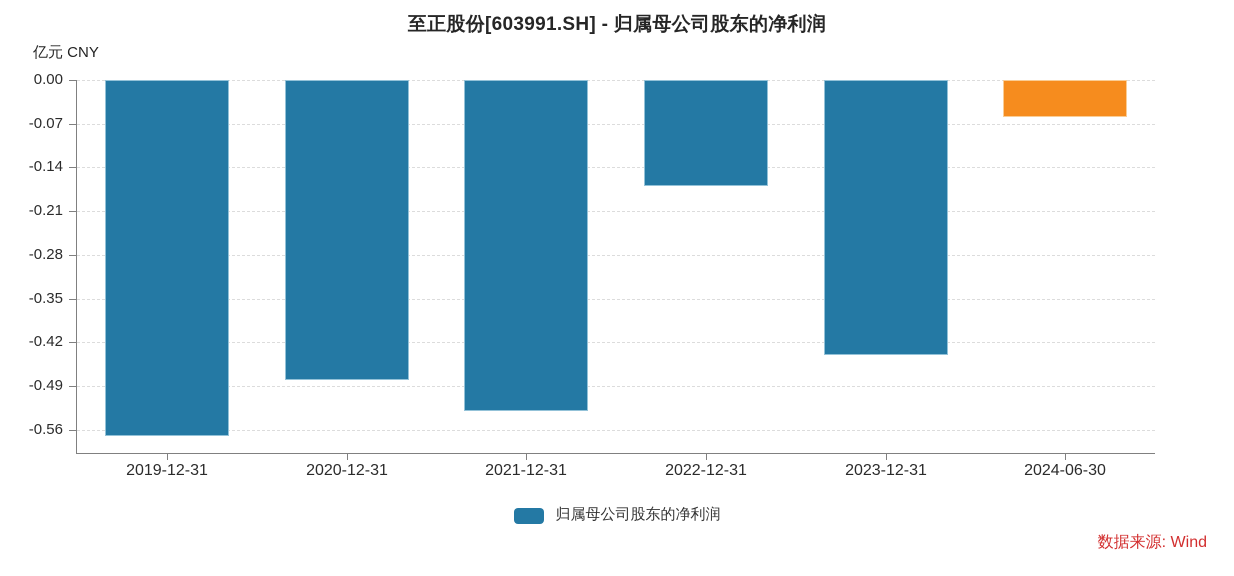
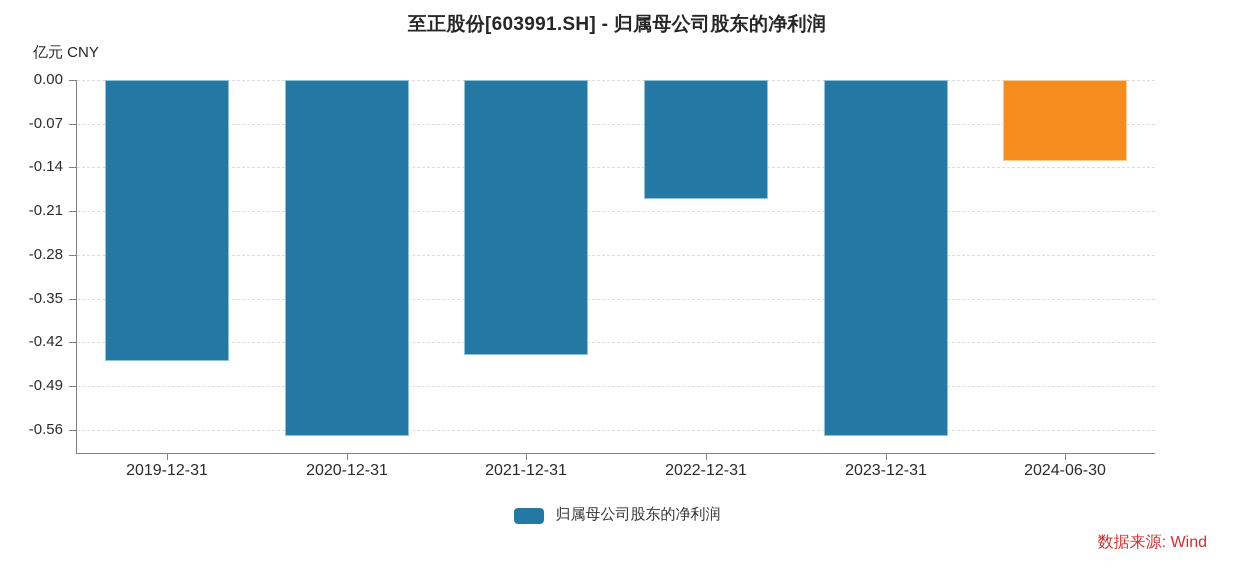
2019-12-31: -0.57 -> -0.45
2020-12-31: -0.48 -> -0.57
2021-12-31: -0.53 -> -0.44
2022-12-31: -0.17 -> -0.19
2023-12-31: -0.44 -> -0.57
2024-06-30: -0.06 -> -0.13
